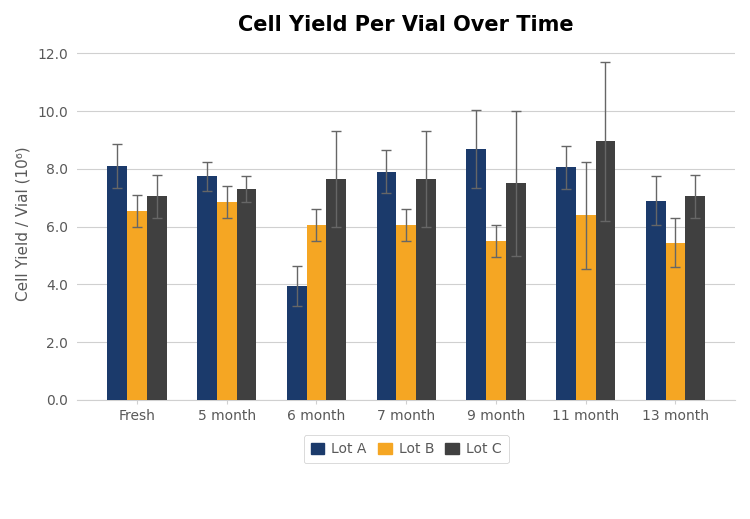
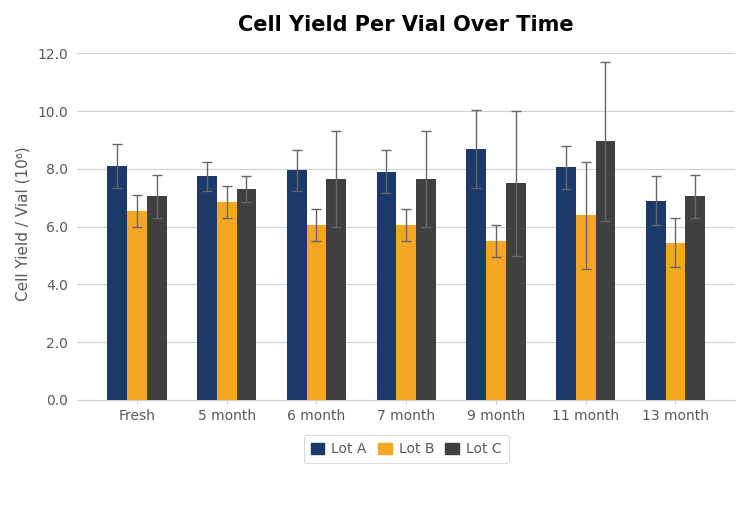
Lot A/6 month: 3.95 -> 7.95
